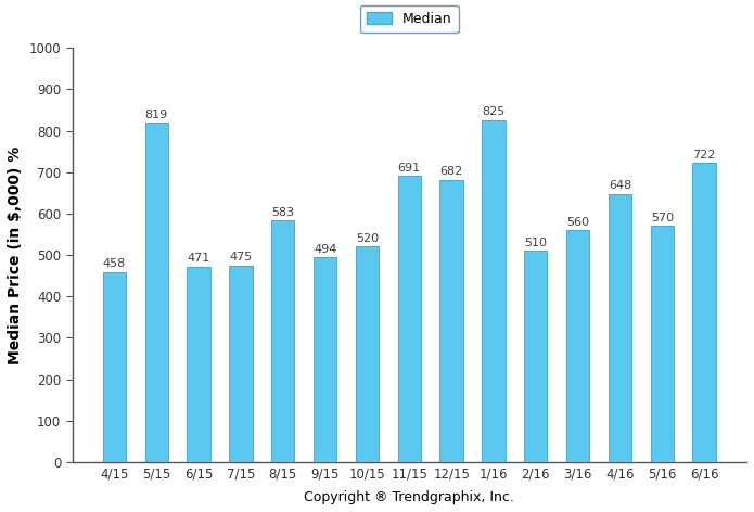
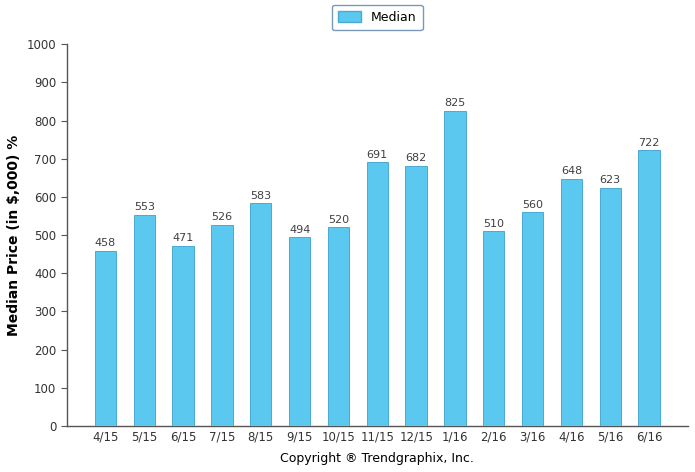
5/15: 819 -> 553
7/15: 475 -> 526
5/16: 570 -> 623
